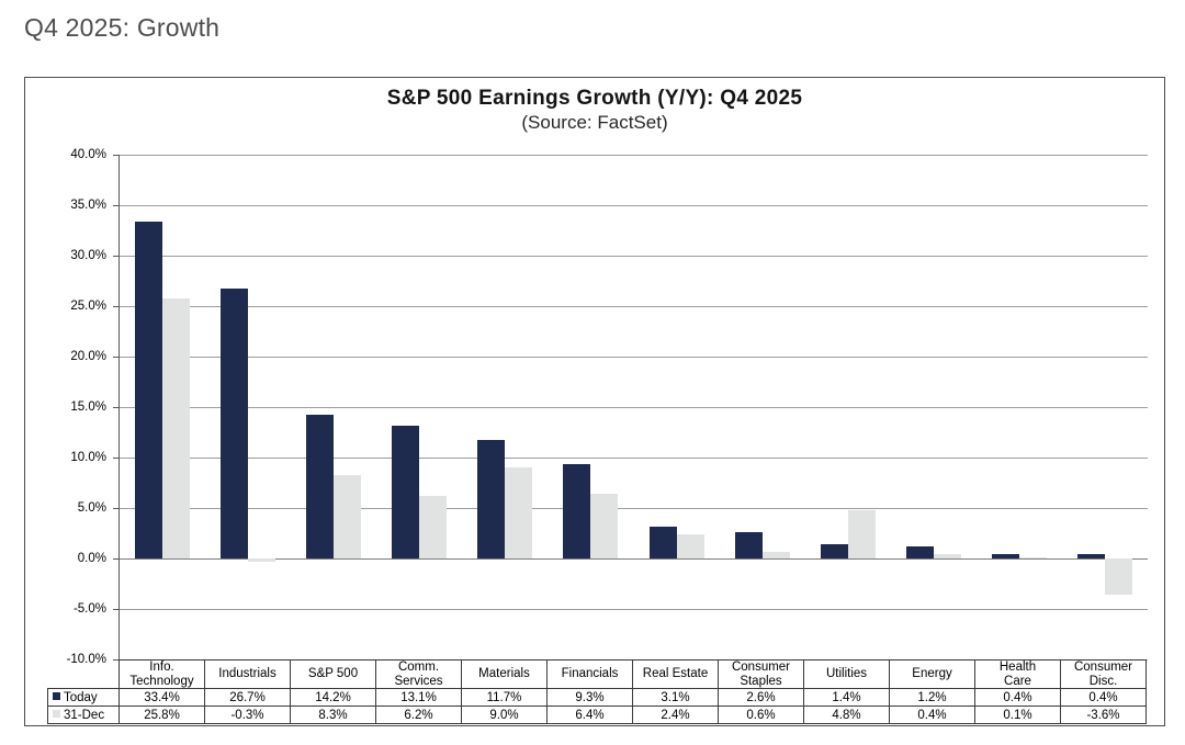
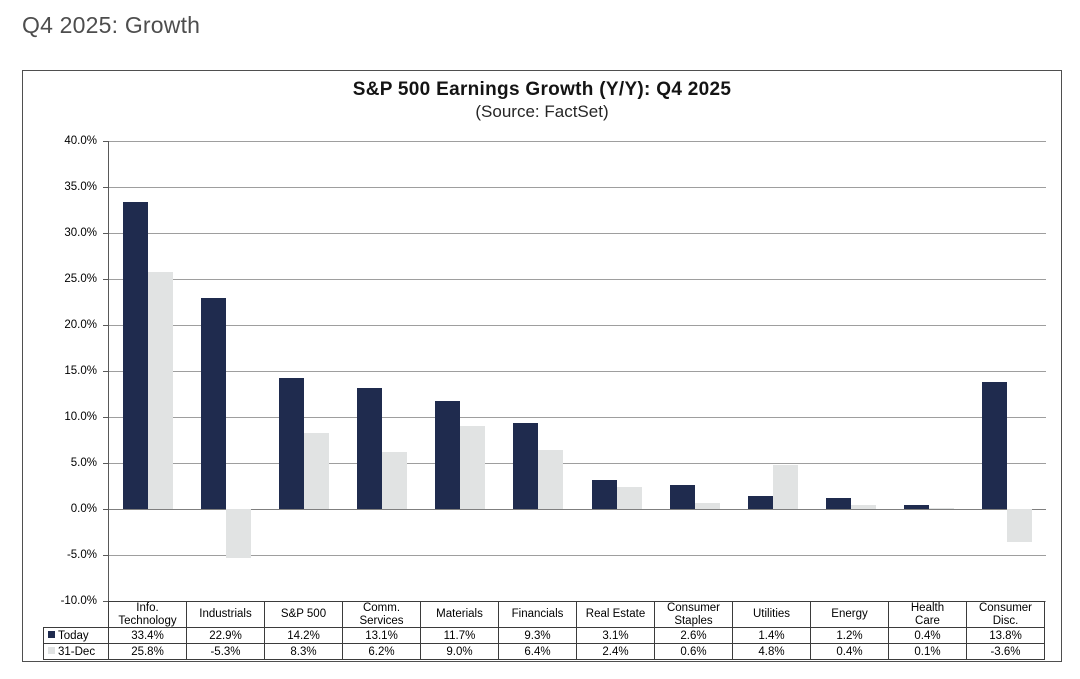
Today/Industrials: 26.7% -> 22.9%
31-Dec/Industrials: -0.3% -> -5.3%
Today/Consumer Disc.: 0.4% -> 13.8%
